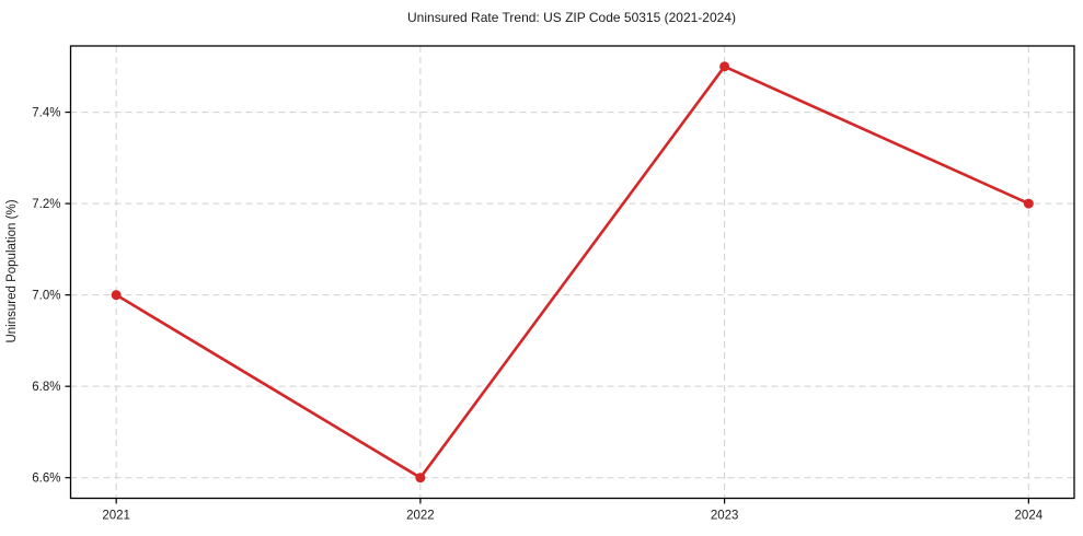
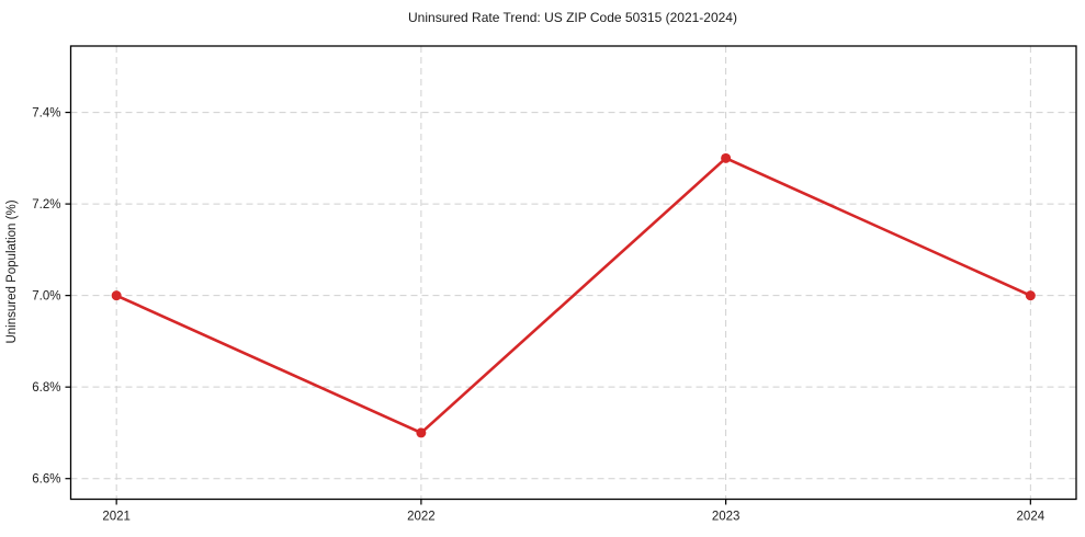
2022: 6.6% -> 6.7%
2023: 7.5% -> 7.3%
2024: 7.2% -> 7.0%
